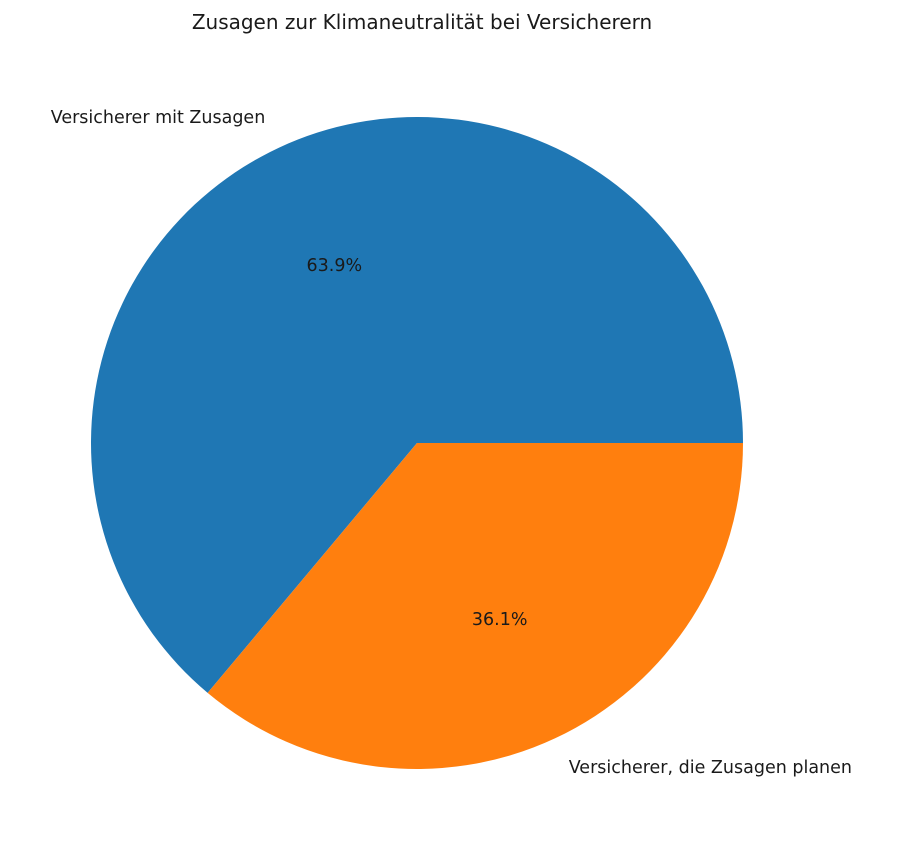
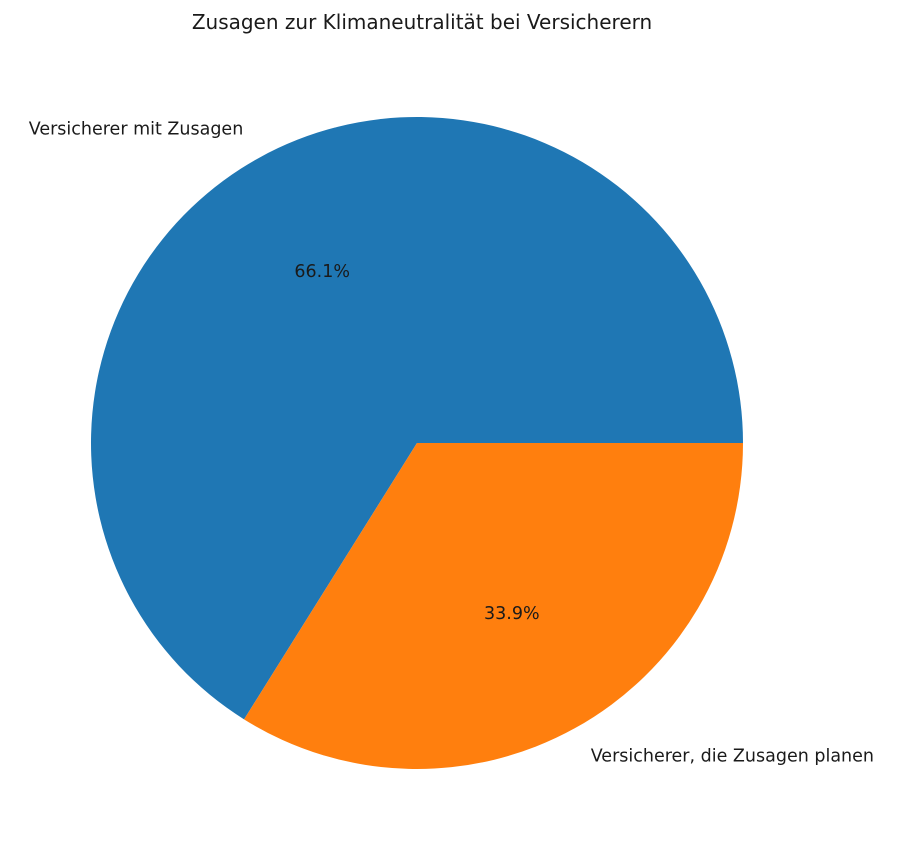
Versicherer mit Zusagen: 63.9% -> 66.1%
Versicherer, die Zusagen planen: 36.1% -> 33.9%
